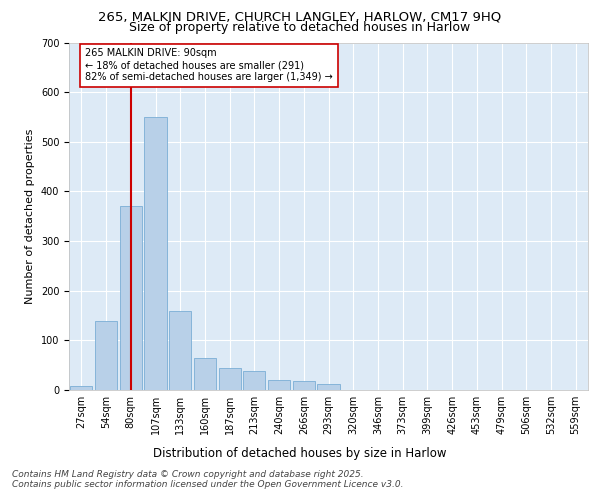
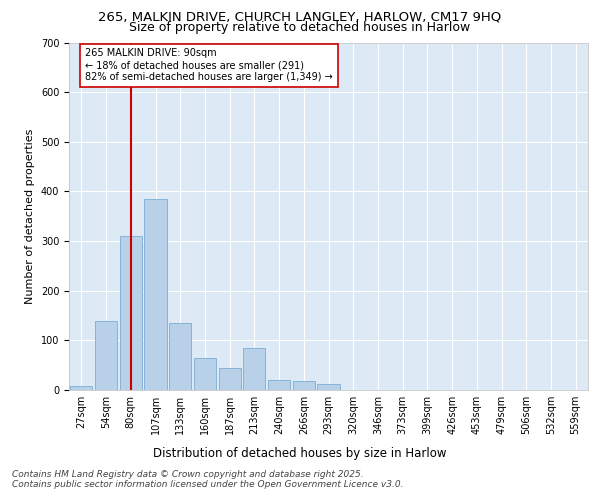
80sqm: 370 -> 310
107sqm: 550 -> 385
133sqm: 160 -> 135
213sqm: 38 -> 85
